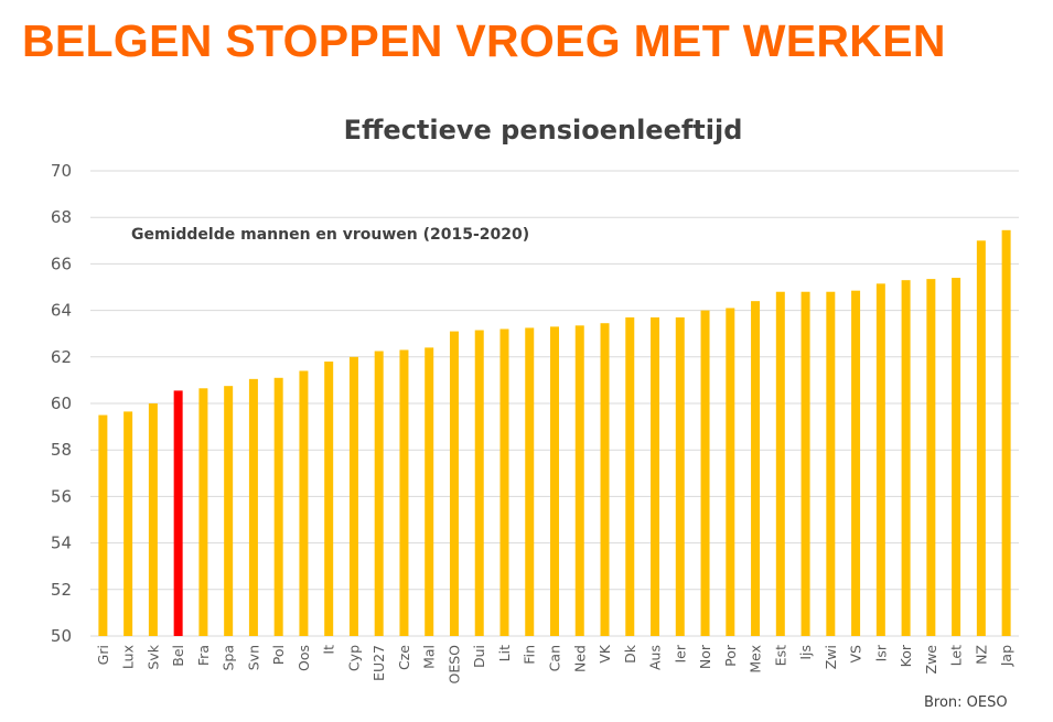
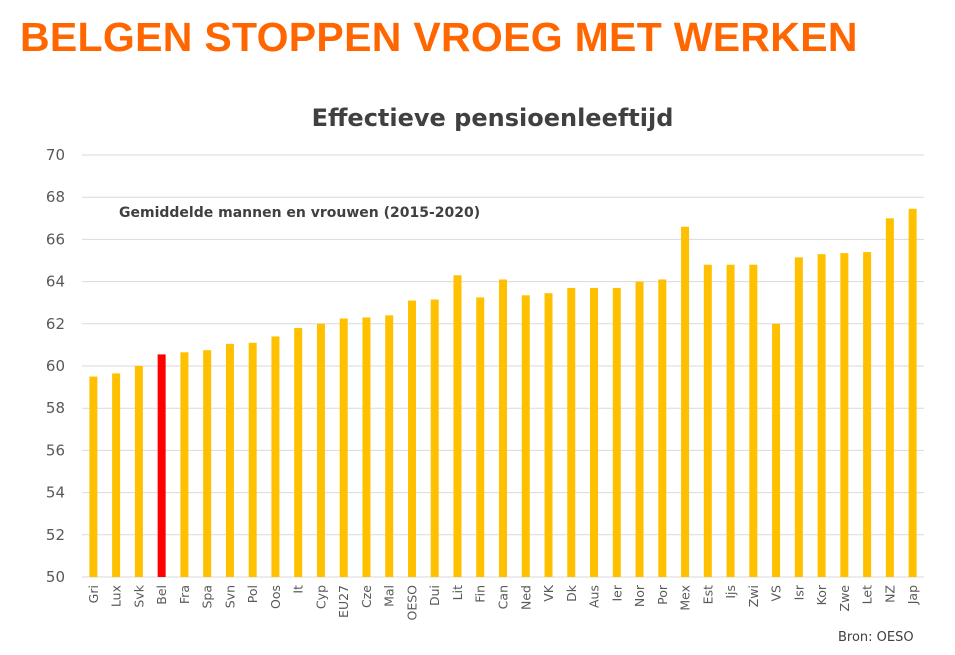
Lit: 63.2 -> 64.3
Can: 63.3 -> 64.1
Mex: 64.4 -> 66.6
VS: 64.8 -> 62.0
